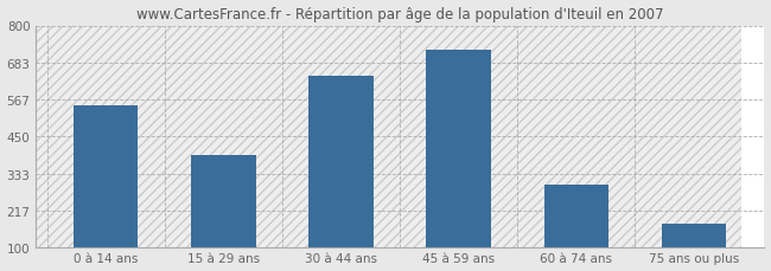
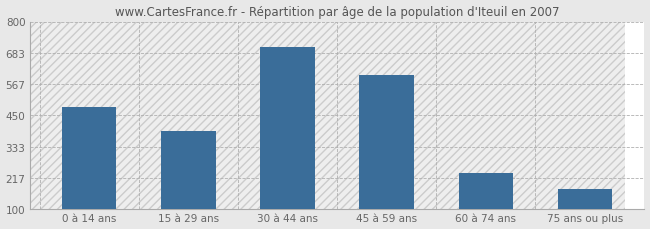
0 à 14 ans: 550 -> 480
30 à 44 ans: 640 -> 705
45 à 59 ans: 725 -> 600
60 à 74 ans: 300 -> 235
